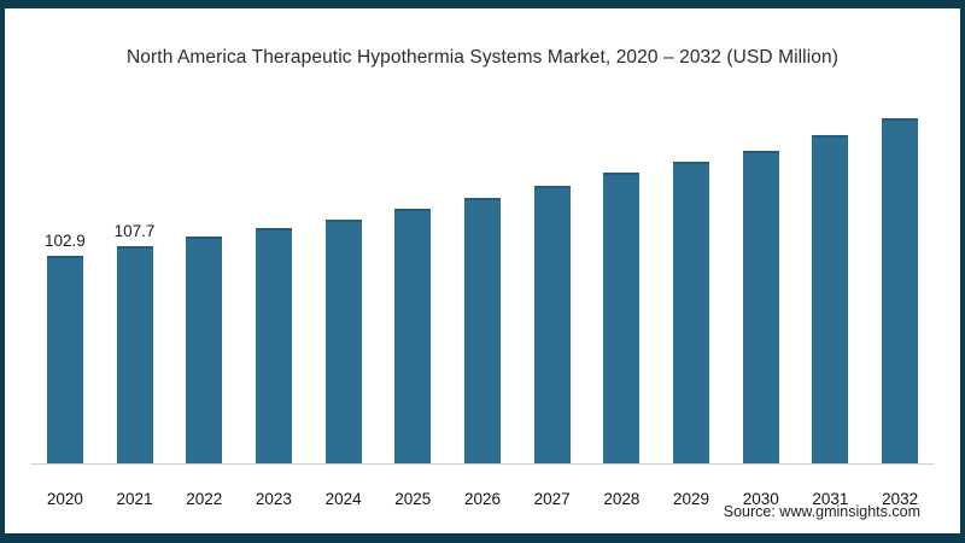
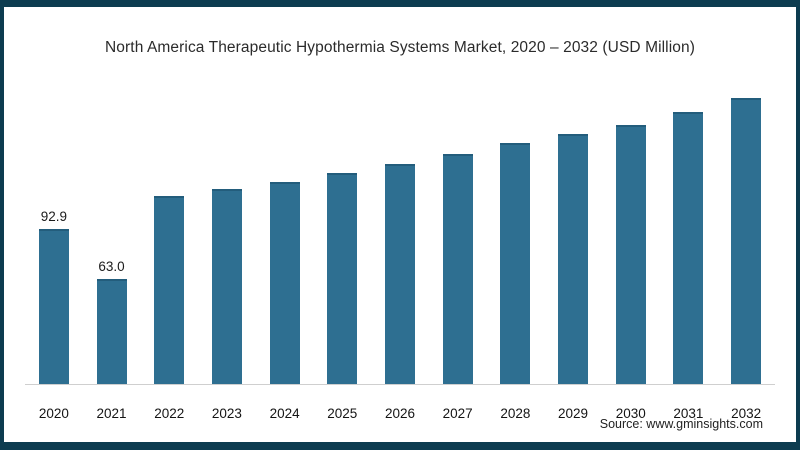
2020: 102.9 -> 92.9
2021: 107.7 -> 63.0
